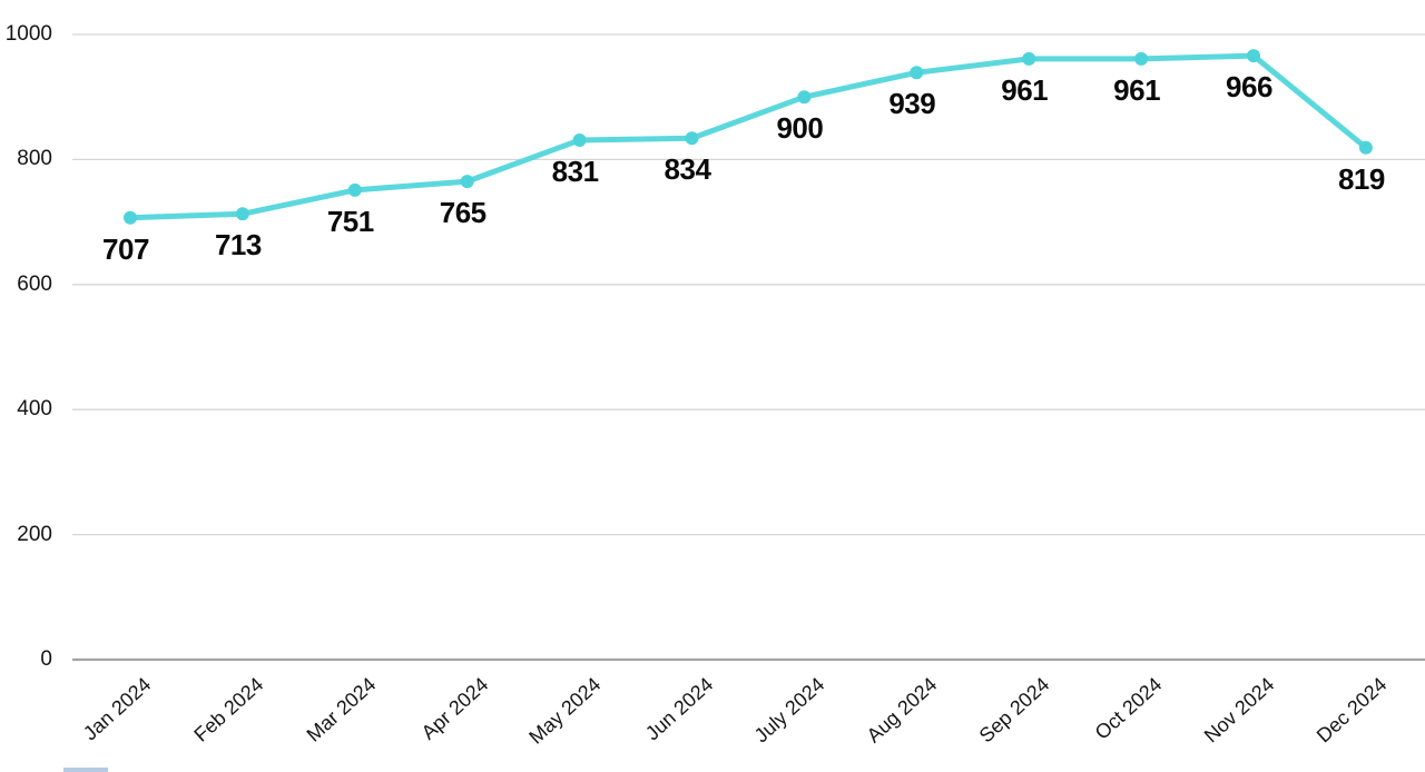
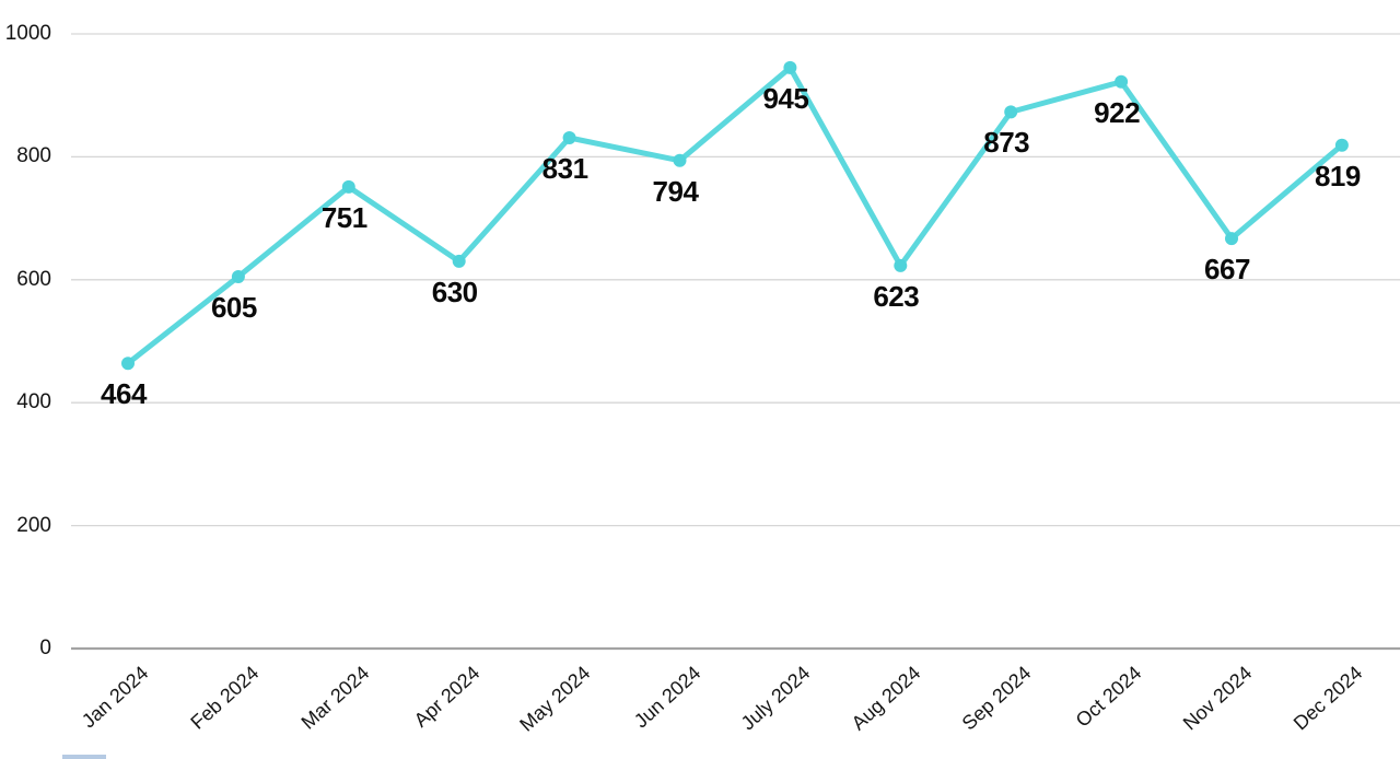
Jan 2024: 707 -> 464
Feb 2024: 713 -> 605
Apr 2024: 765 -> 630
Jun 2024: 834 -> 794
July 2024: 900 -> 945
Aug 2024: 939 -> 623
Sep 2024: 961 -> 873
Oct 2024: 961 -> 922
Nov 2024: 966 -> 667
